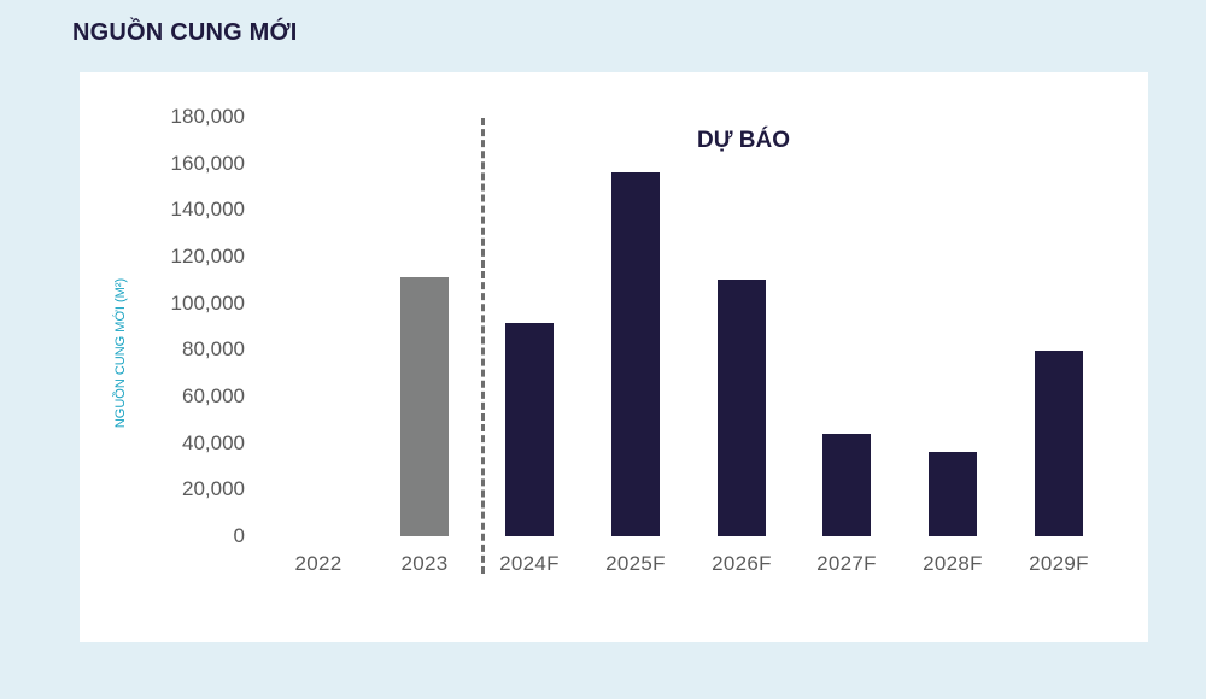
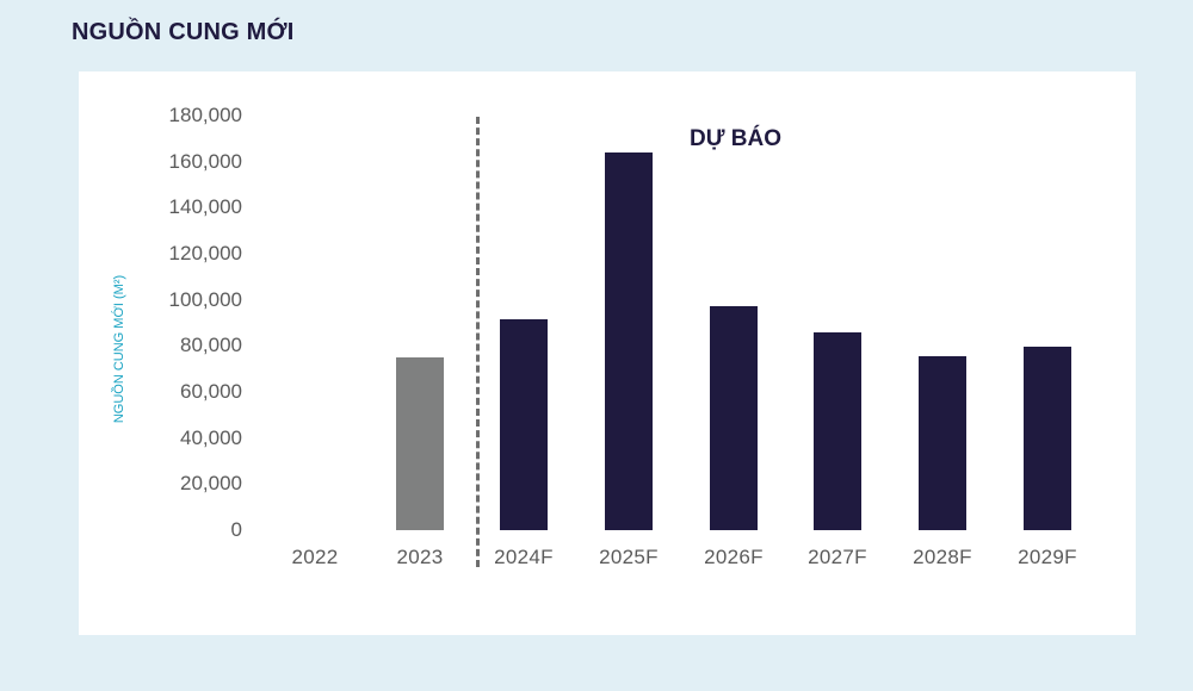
2023: 111000 -> 75000
2025F: 156000 -> 164000
2026F: 110000 -> 97000
2027F: 44000 -> 86000
2028F: 36000 -> 76000
